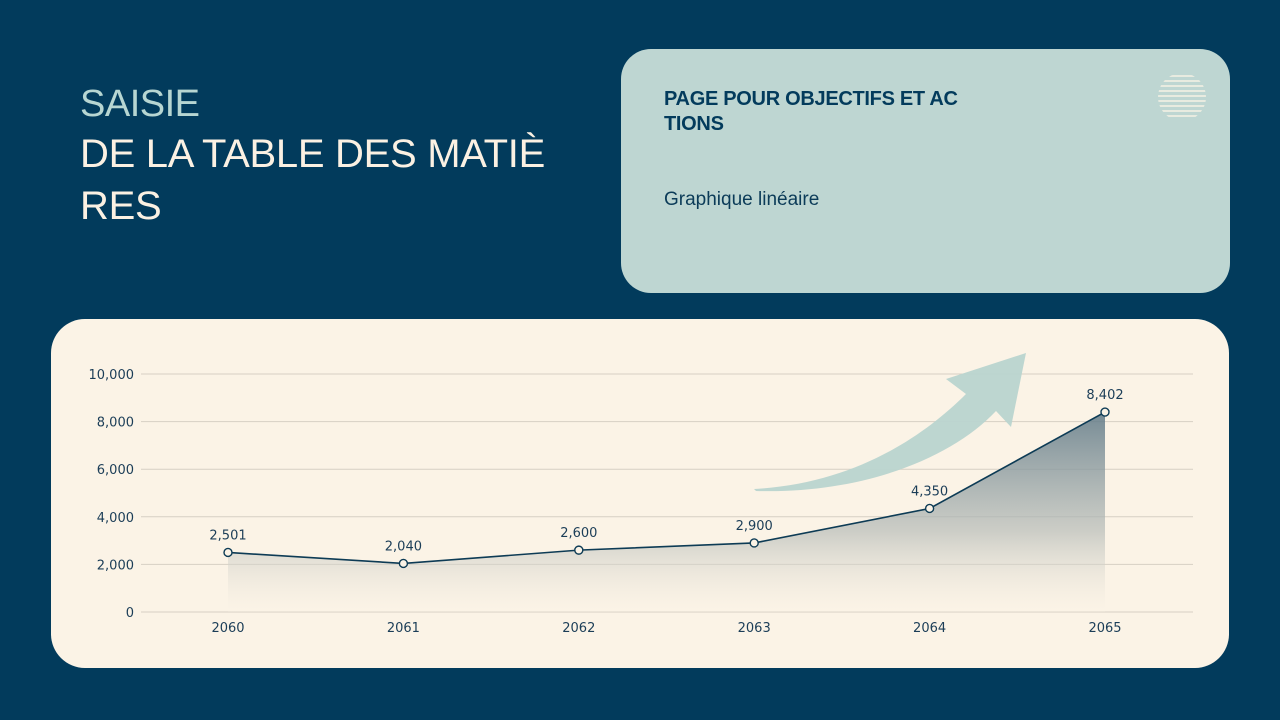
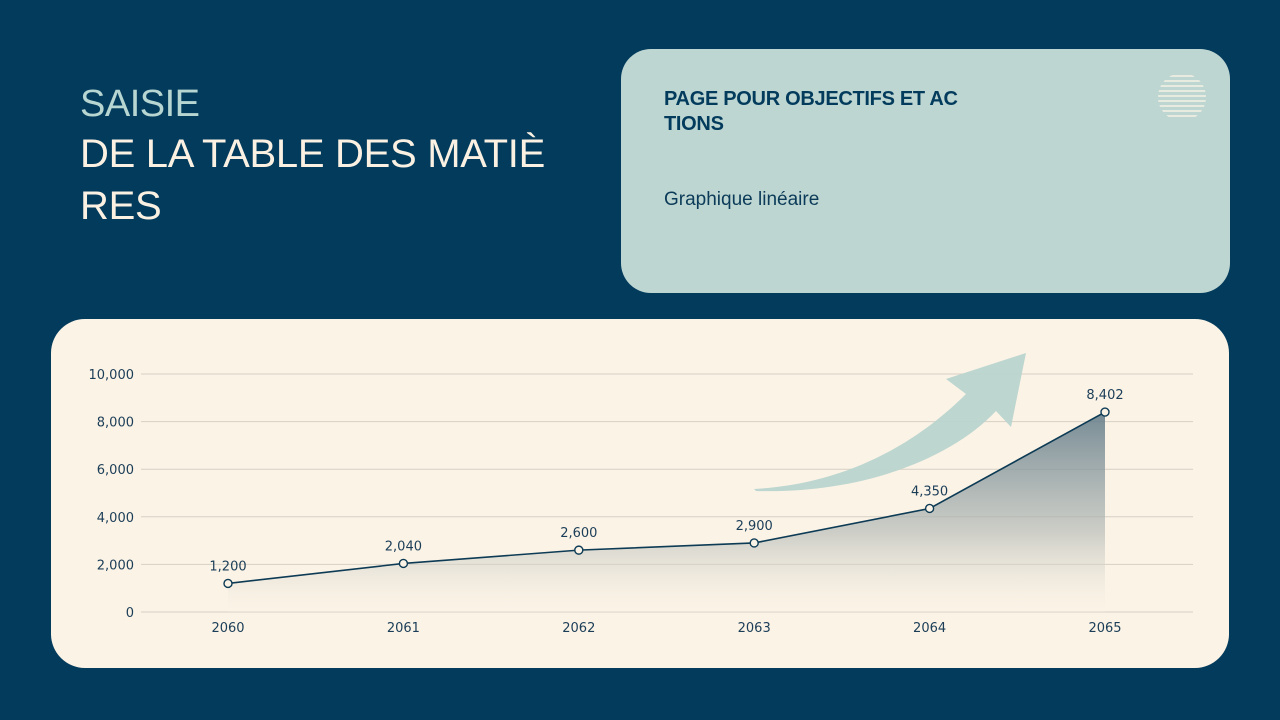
2060: 2,501 -> 1,200
